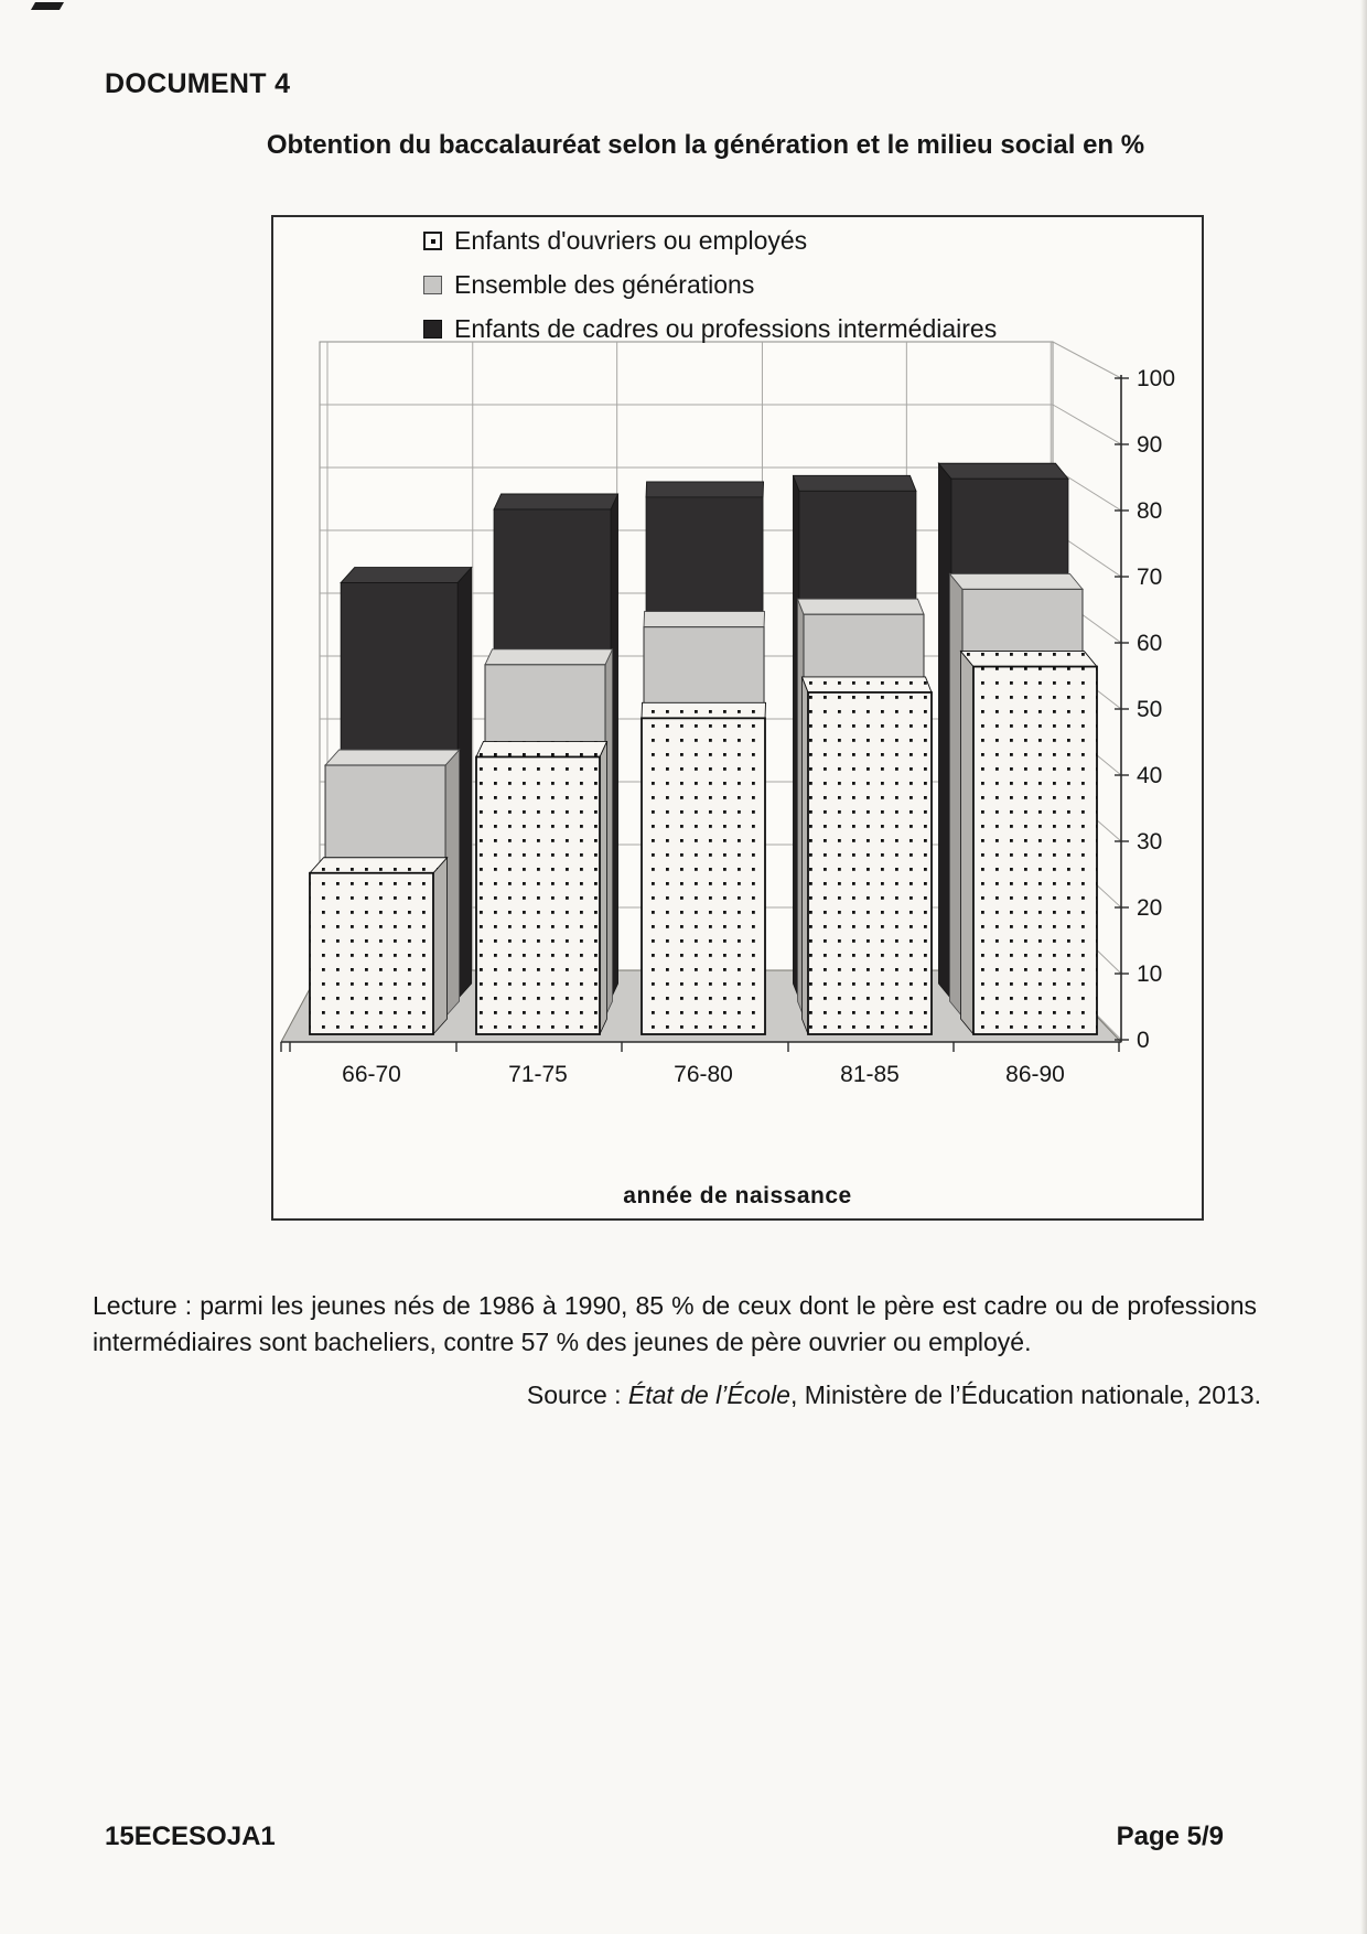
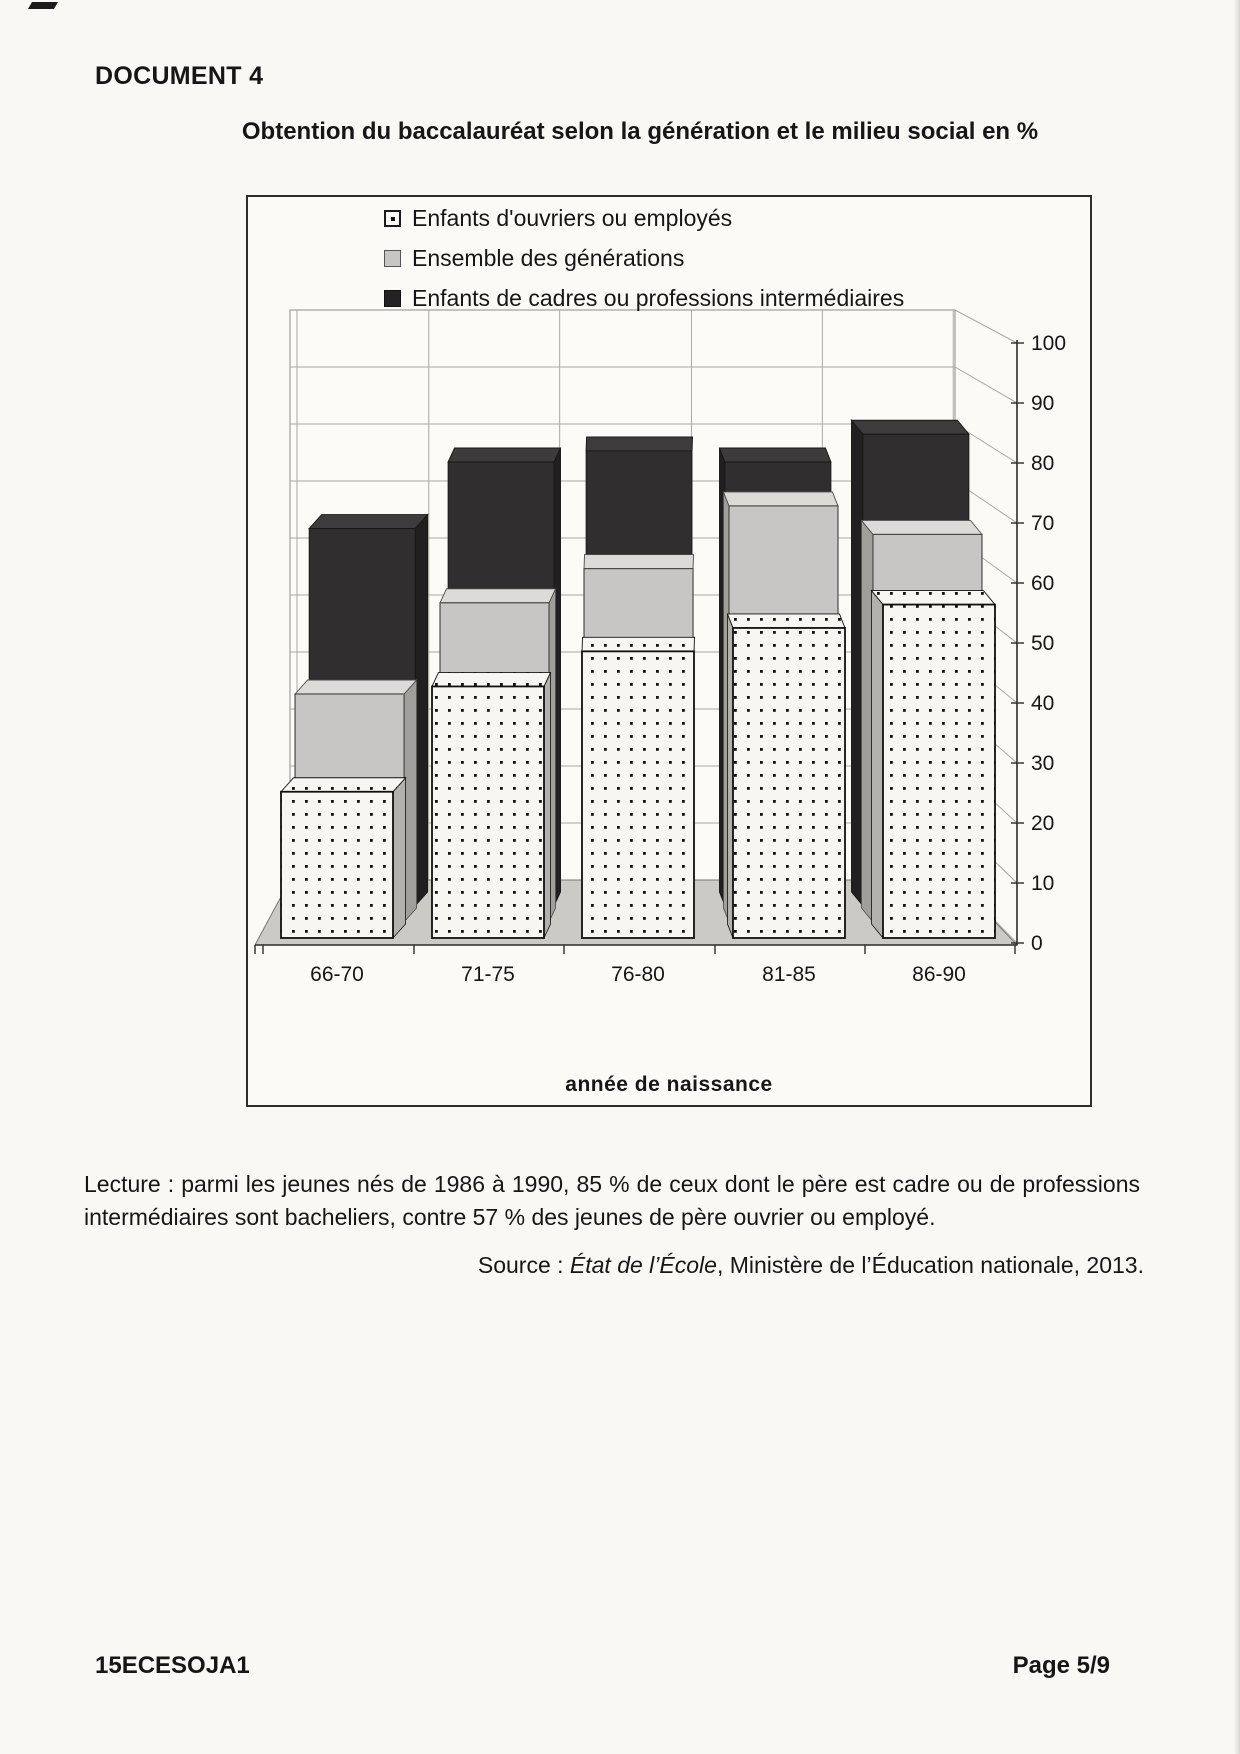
Ensemble des générations/81-85: 64 -> 73
Enfants de cadres ou professions intermédiaires/81-85: 83 -> 80
